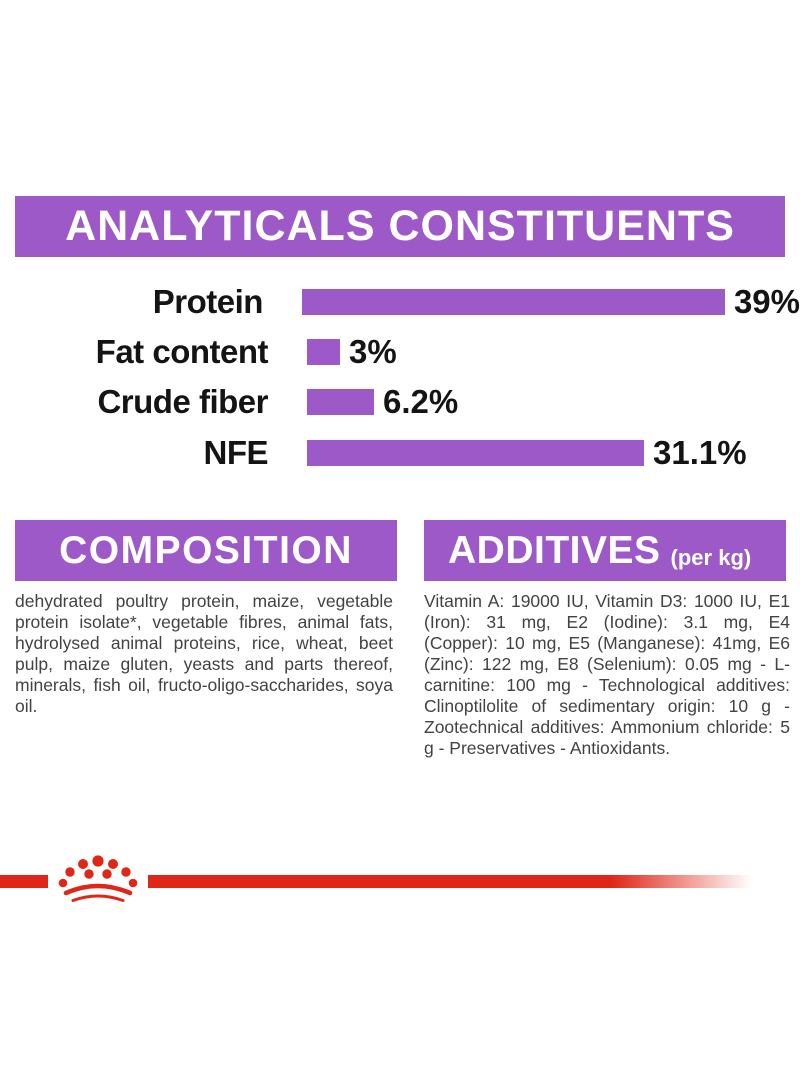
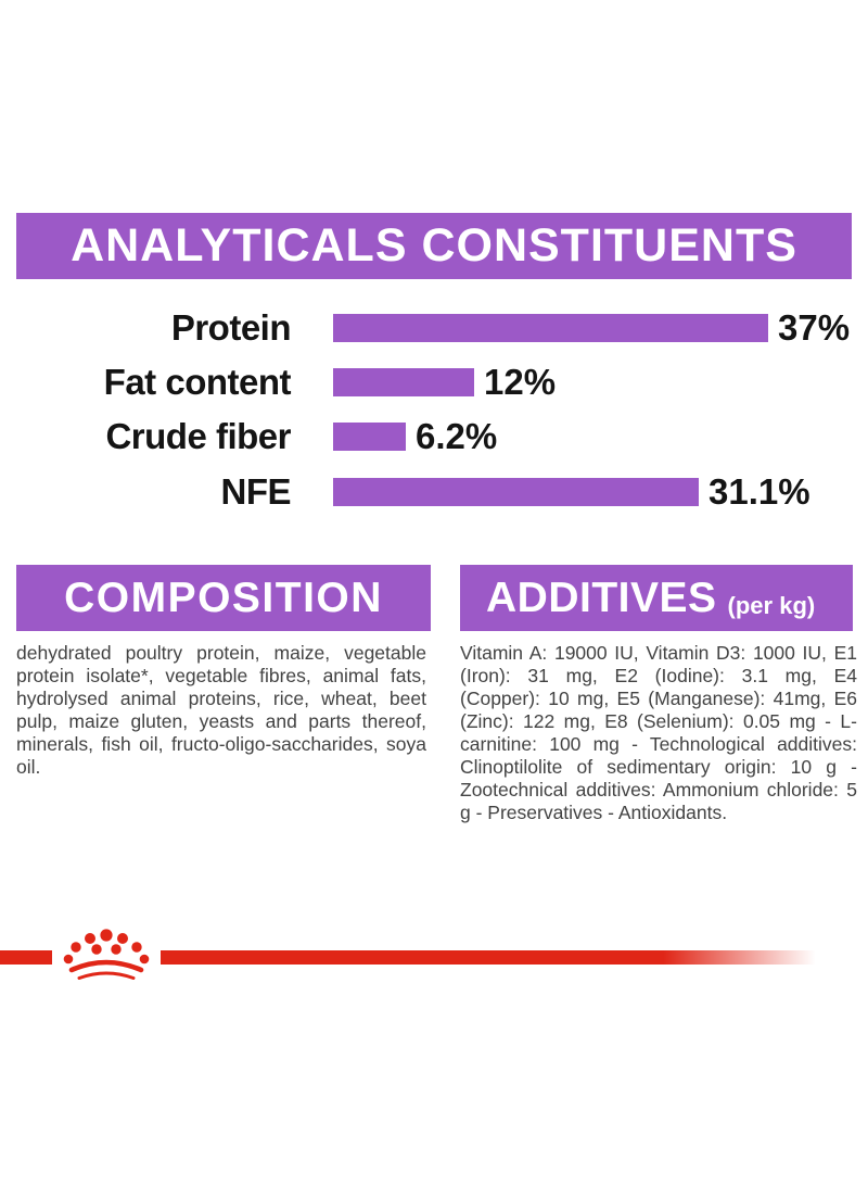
Protein: 39% -> 37%
Fat content: 3% -> 12%
